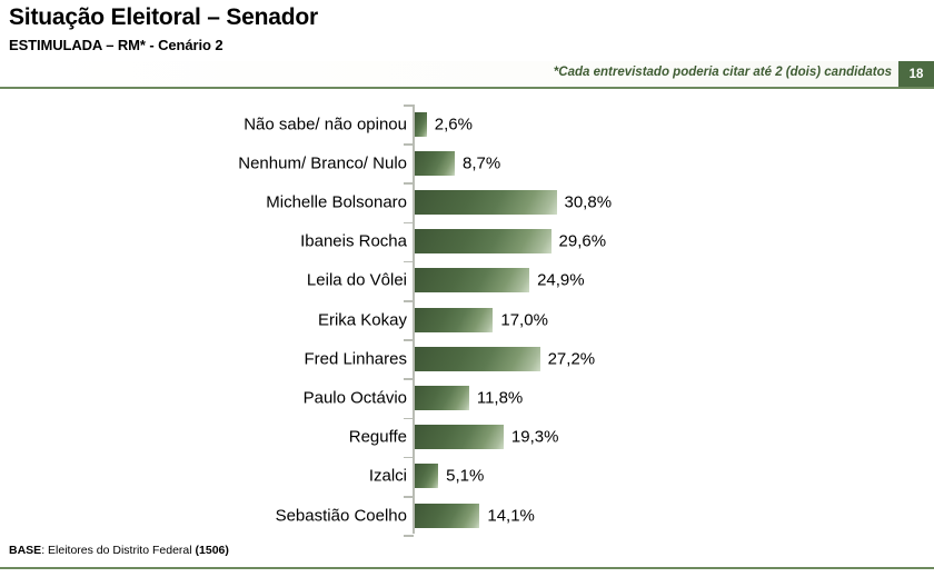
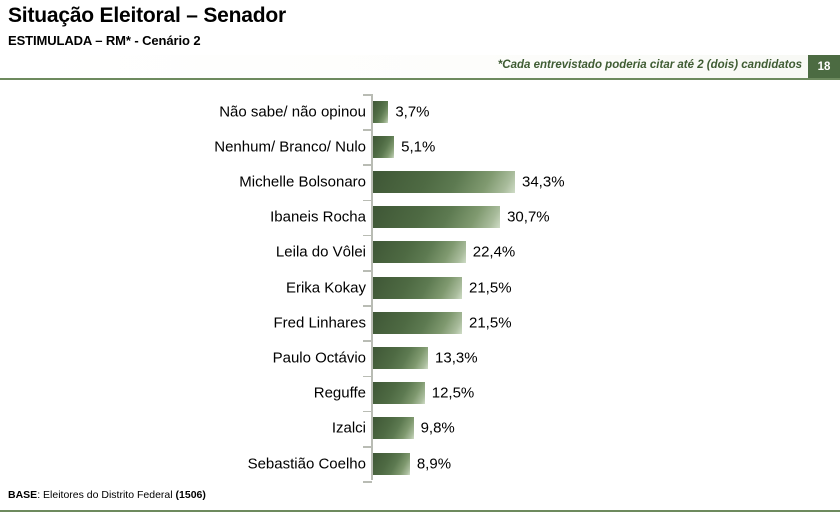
Não sabe/ não opinou: 2,6% -> 3,7%
Nenhum/ Branco/ Nulo: 8,7% -> 5,1%
Michelle Bolsonaro: 30,8% -> 34,3%
Ibaneis Rocha: 29,6% -> 30,7%
Leila do Vôlei: 24,9% -> 22,4%
Erika Kokay: 17,0% -> 21,5%
Fred Linhares: 27,2% -> 21,5%
Paulo Octávio: 11,8% -> 13,3%
Reguffe: 19,3% -> 12,5%
Izalci: 5,1% -> 9,8%
Sebastião Coelho: 14,1% -> 8,9%
